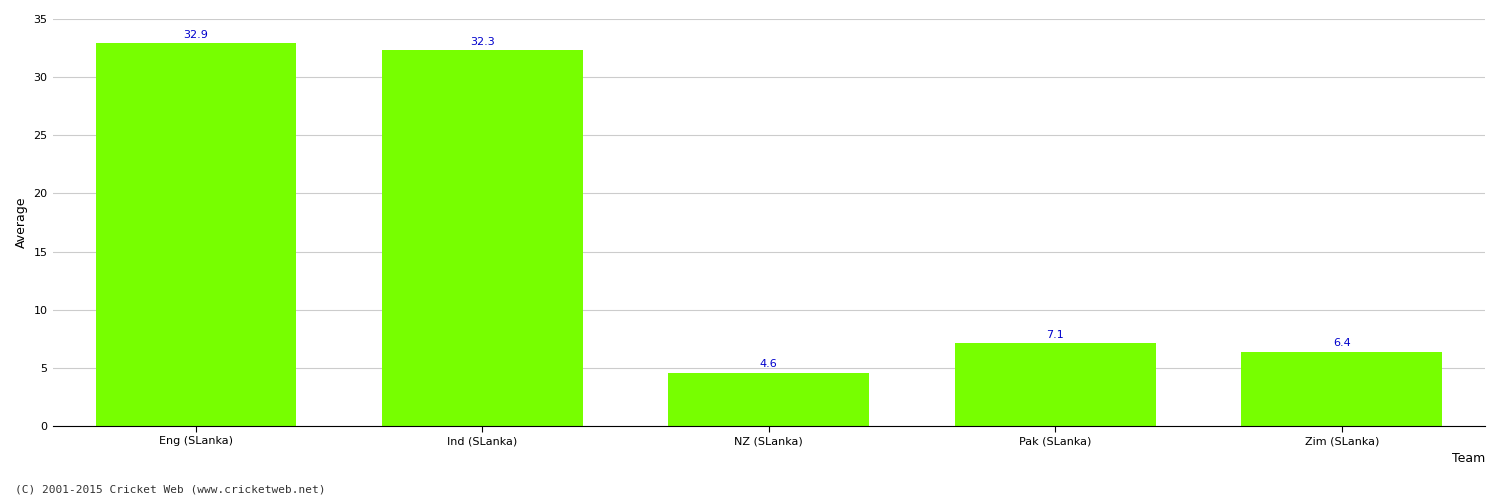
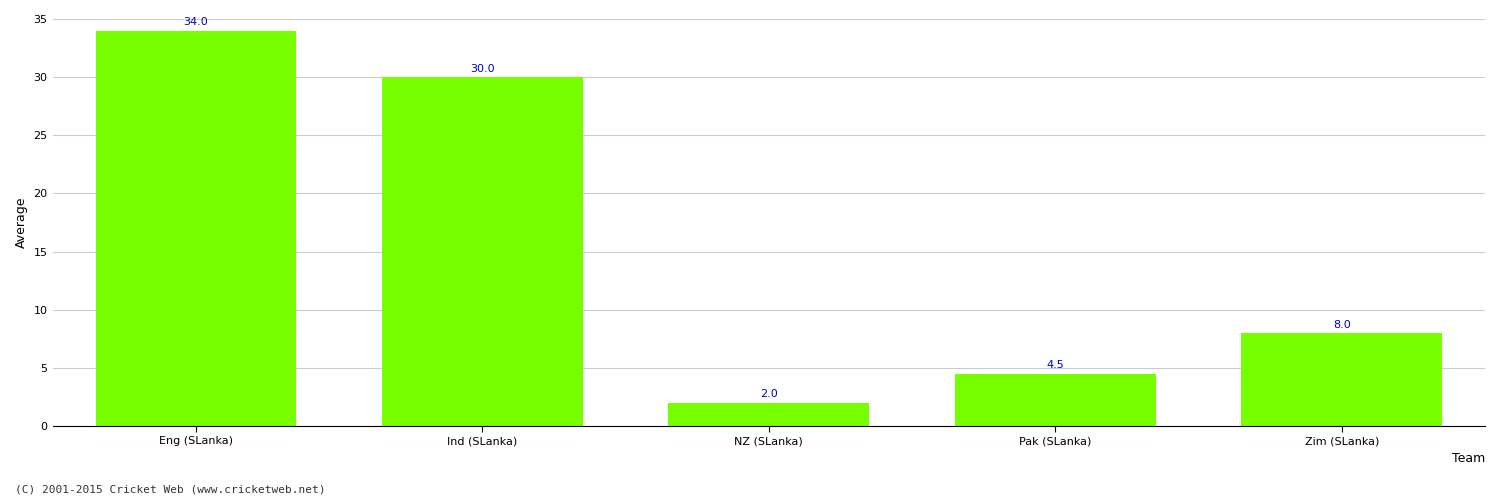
Eng (SLanka): 32.9 -> 34.0
Ind (SLanka): 32.3 -> 30.0
NZ (SLanka): 4.6 -> 2.0
Pak (SLanka): 7.1 -> 4.5
Zim (SLanka): 6.4 -> 8.0
